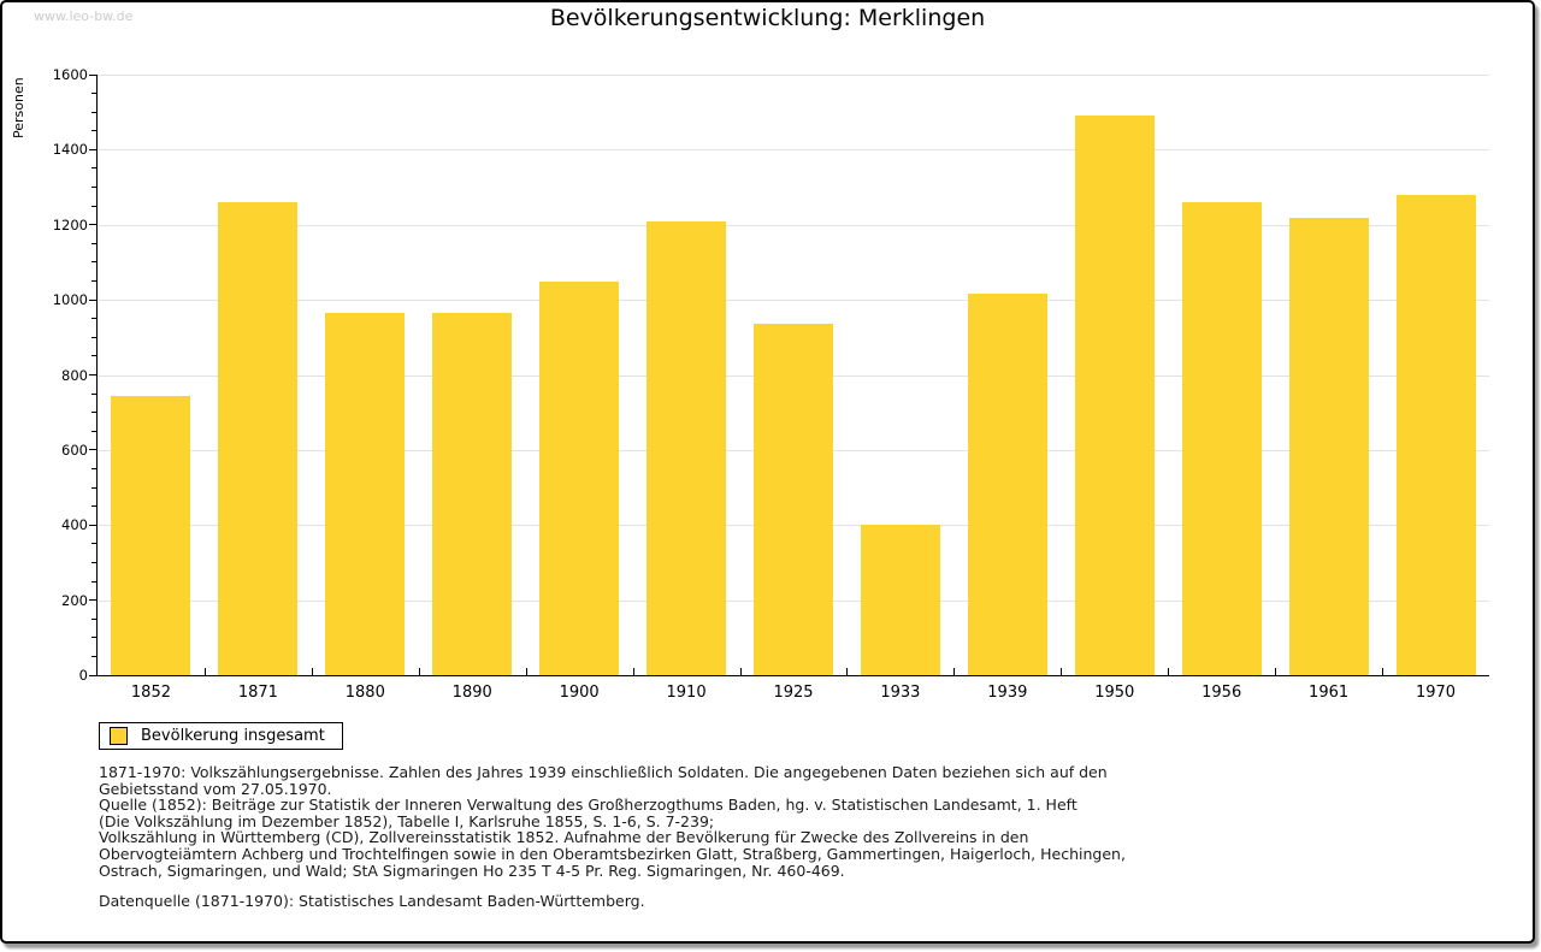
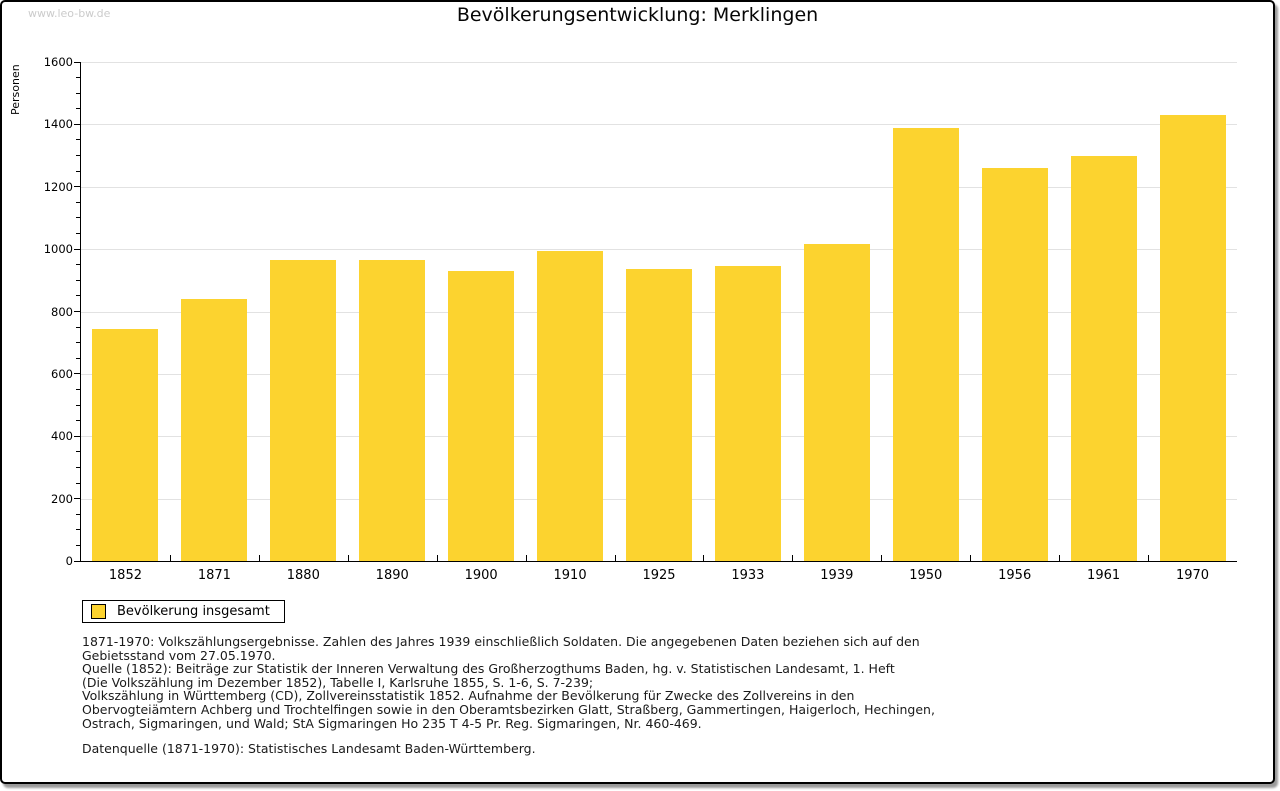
1871: 1260 -> 840
1900: 1050 -> 930
1910: 1210 -> 1000
1933: 400 -> 940
1950: 1490 -> 1390
1961: 1220 -> 1300
1970: 1280 -> 1430
